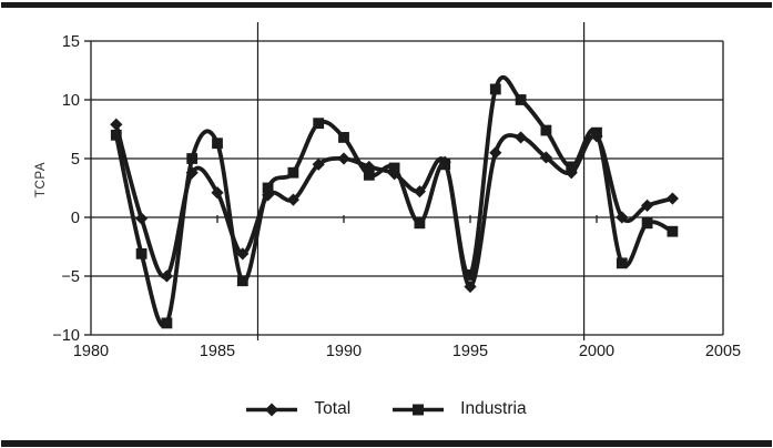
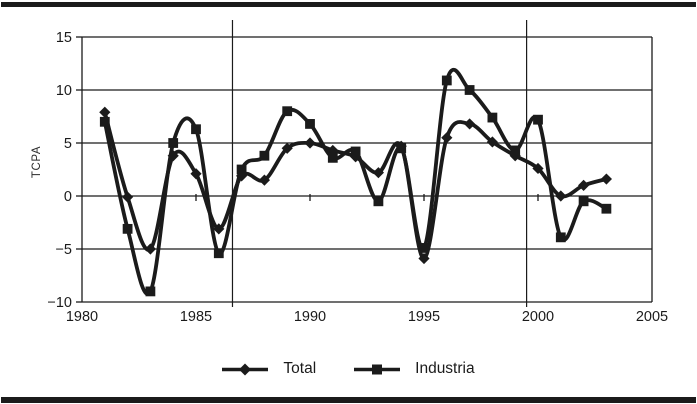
Total/2000: 6.9 -> 2.6
